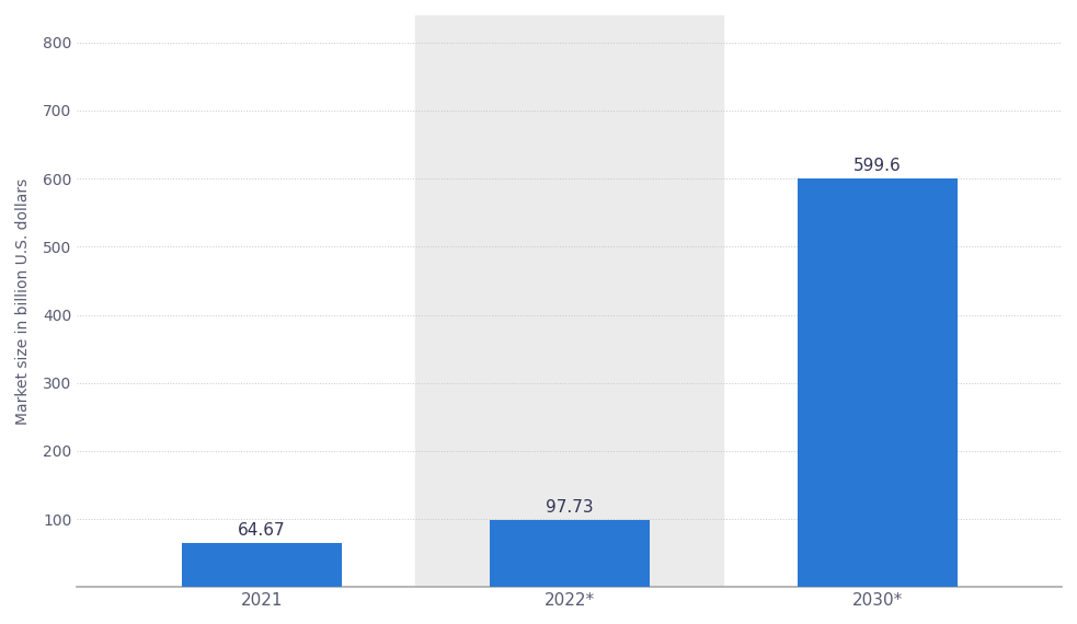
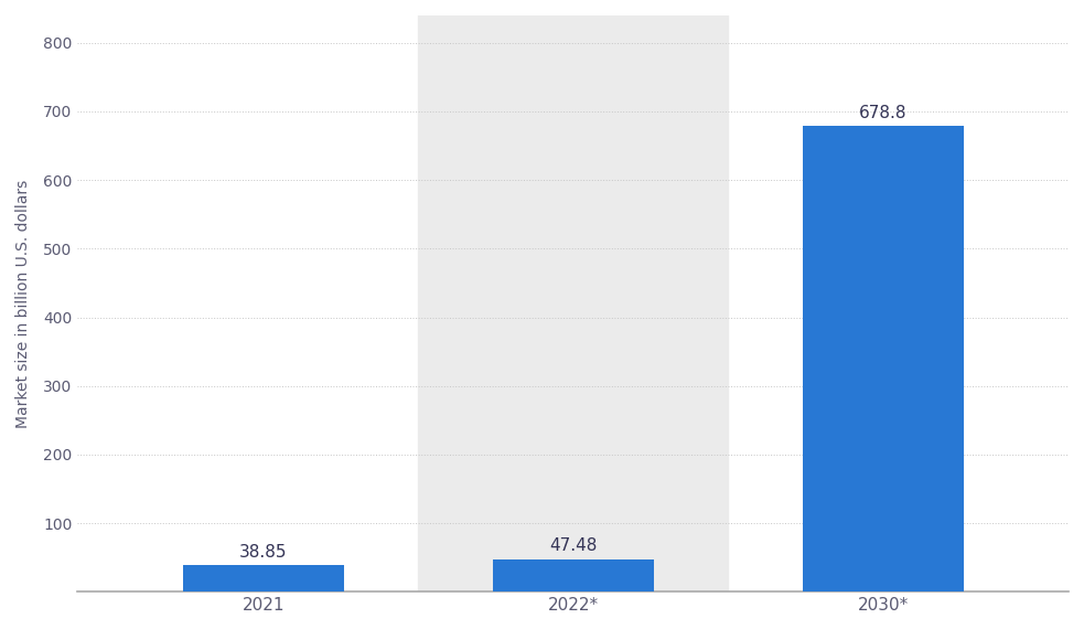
2021: 64.67 -> 38.85
2022*: 97.73 -> 47.48
2030*: 599.6 -> 678.8
